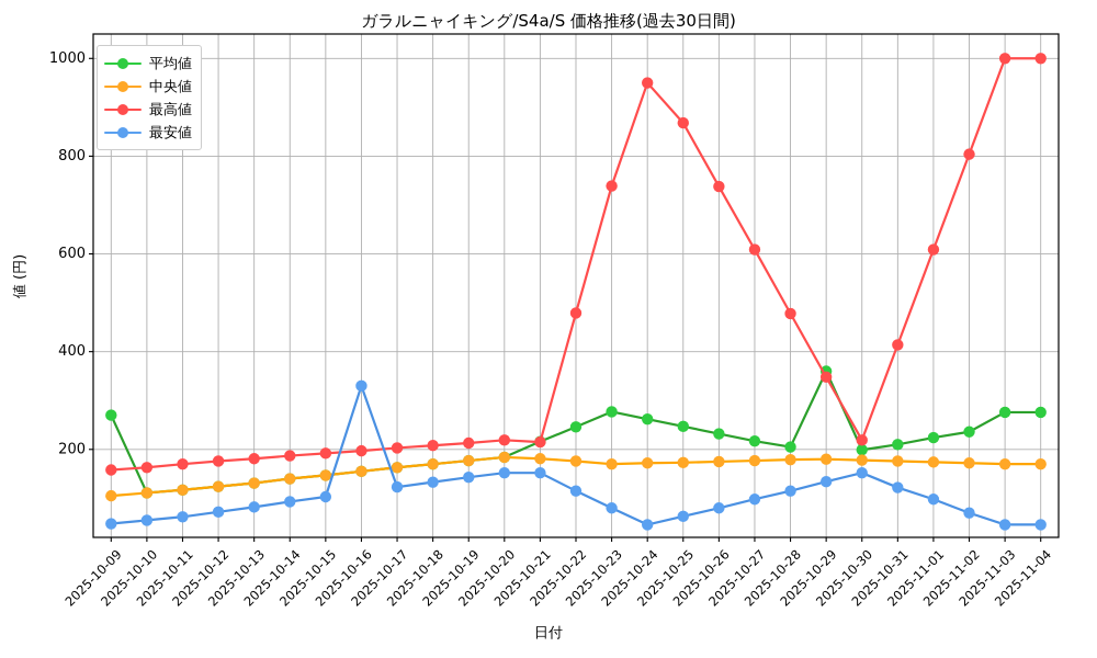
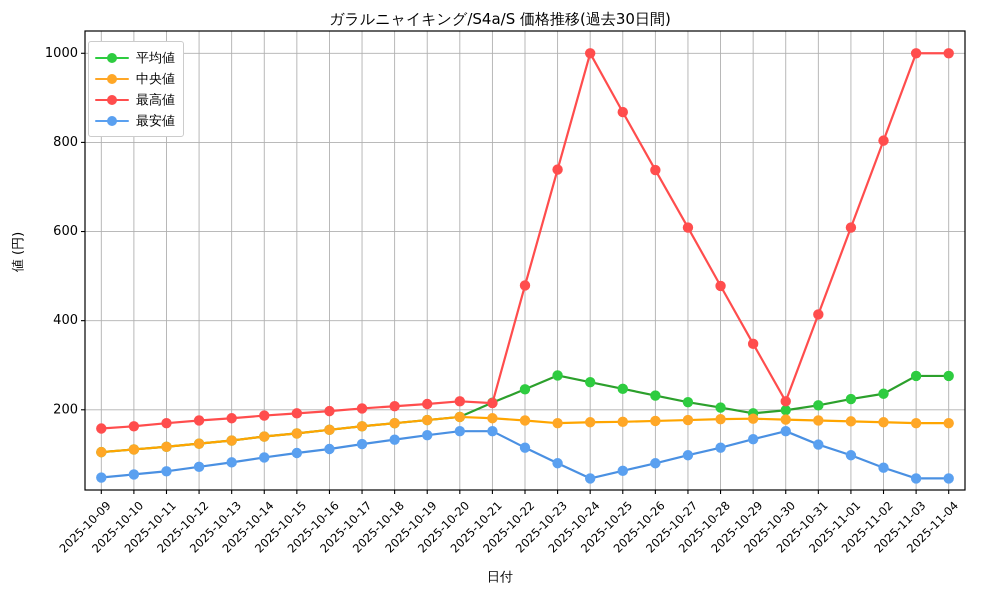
平均値/2025-10-09: 270 -> 100
最安値/2025-10-16: 330 -> 110
最高値/2025-10-24: 950 -> 1000
平均値/2025-10-29: 360 -> 190
